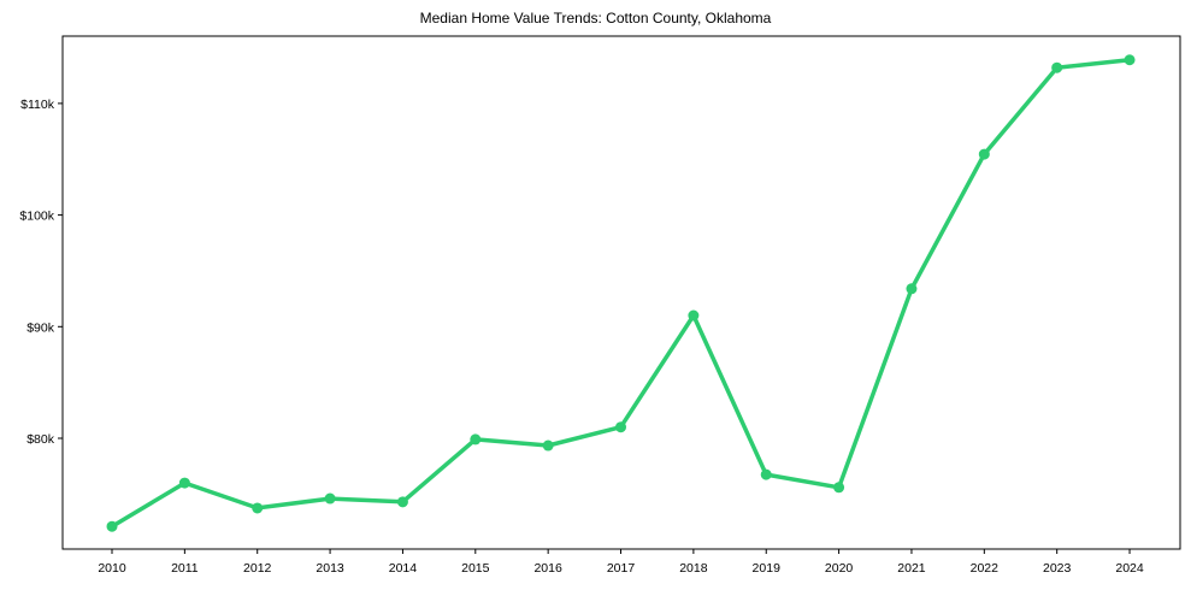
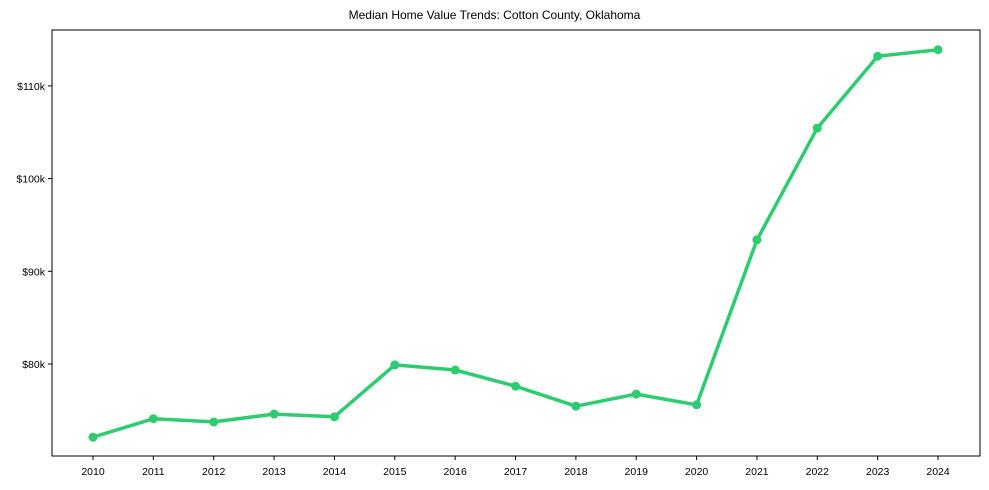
2011: $76k -> $74k
2017: $81k -> $78k
2018: $91k -> $75k
